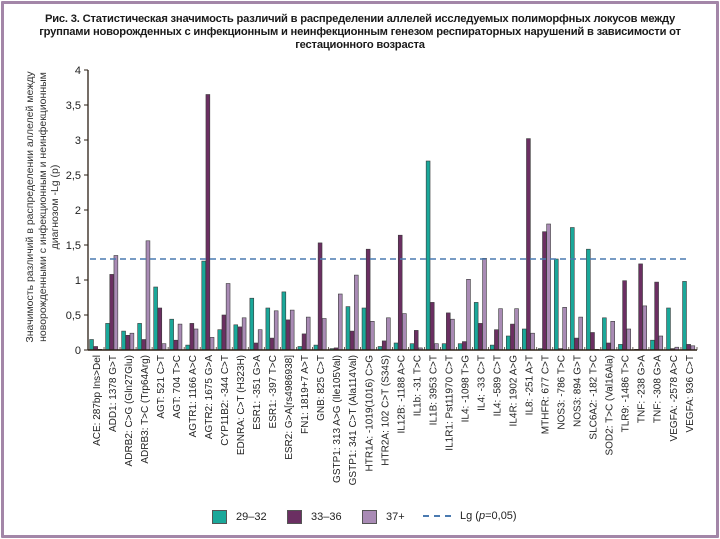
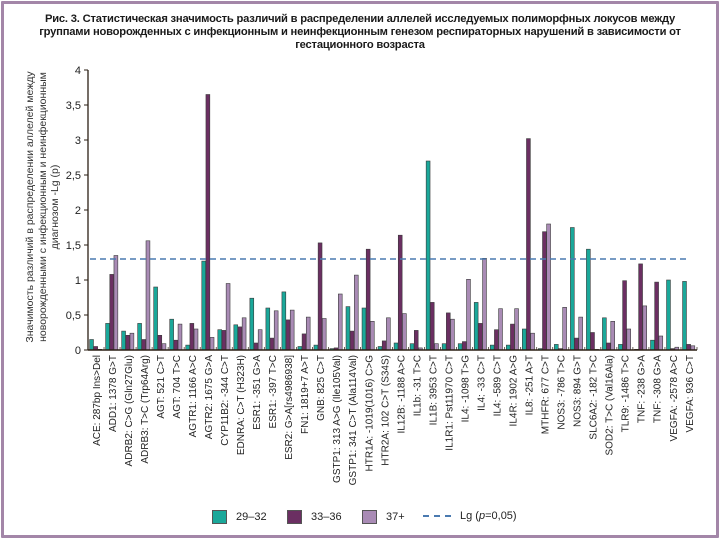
33–36/AGT: 521 C>T: 0.6 -> 0.2
33–36/CYP11B2: -344 C>T: 0.5 -> 0.3
29–32/IL4R: 1902 A>G: 0.2 -> 0.1
29–32/NOS3: -786 T>C: 1.3 -> 0.1
29–32/VEGFA: -2578 A>C: 0.6 -> 1.0
